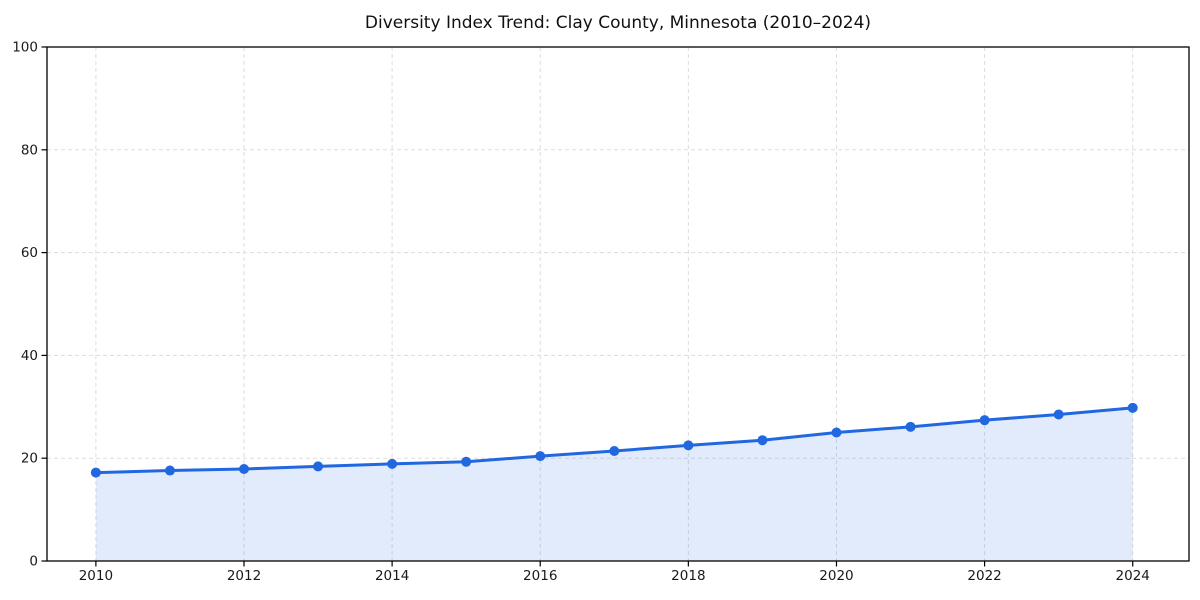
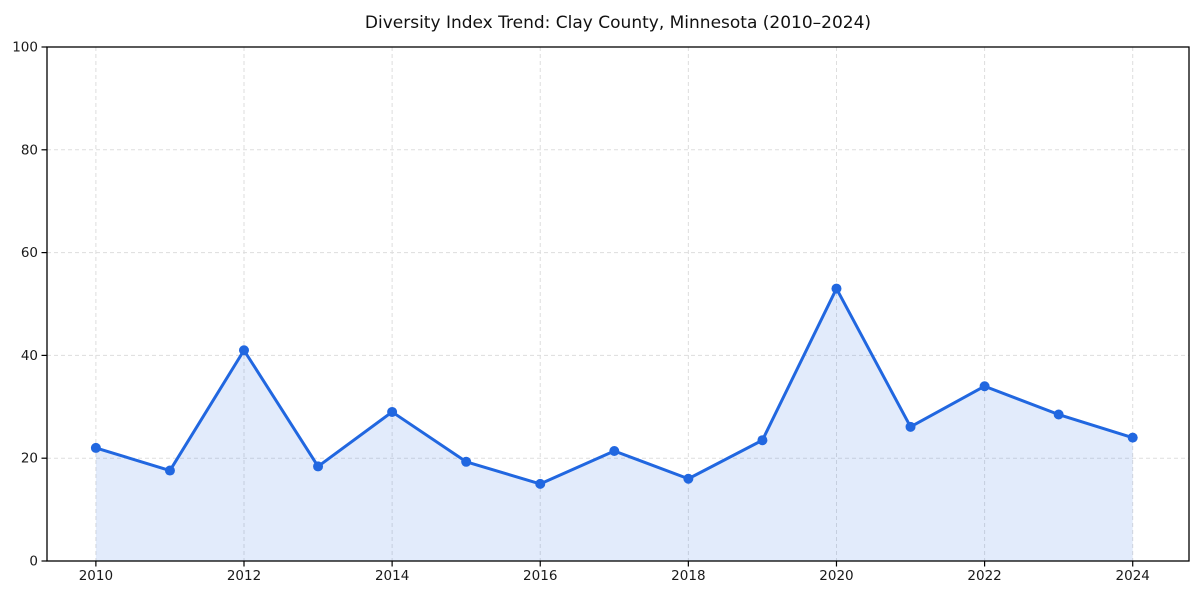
2010: 17 -> 22
2012: 18 -> 41
2014: 19 -> 29
2016: 20 -> 15
2018: 22 -> 16
2020: 25 -> 53
2022: 27 -> 34
2024: 30 -> 24
